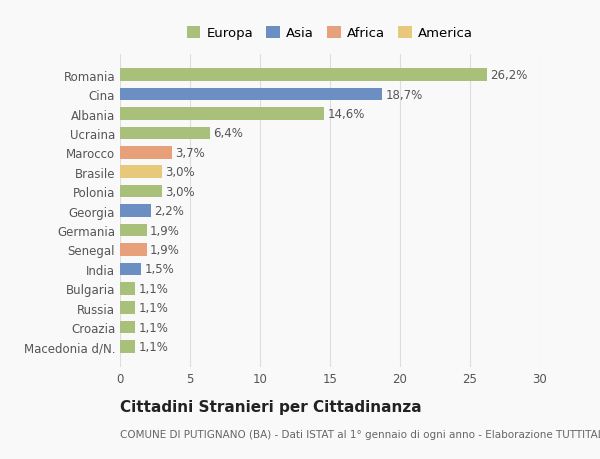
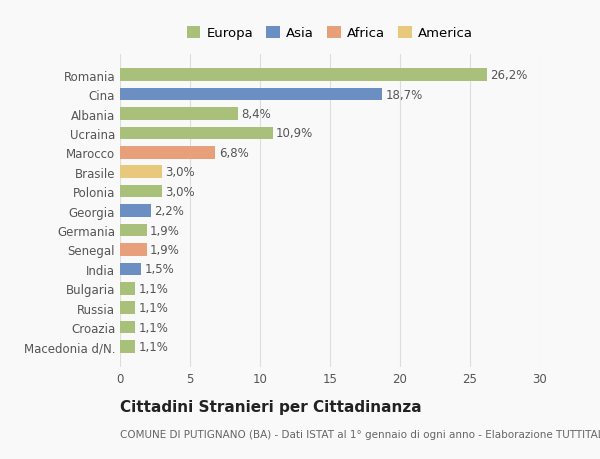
Albania: 14,6% -> 8,4%
Ucraina: 6,4% -> 10,9%
Marocco: 3,7% -> 6,8%
